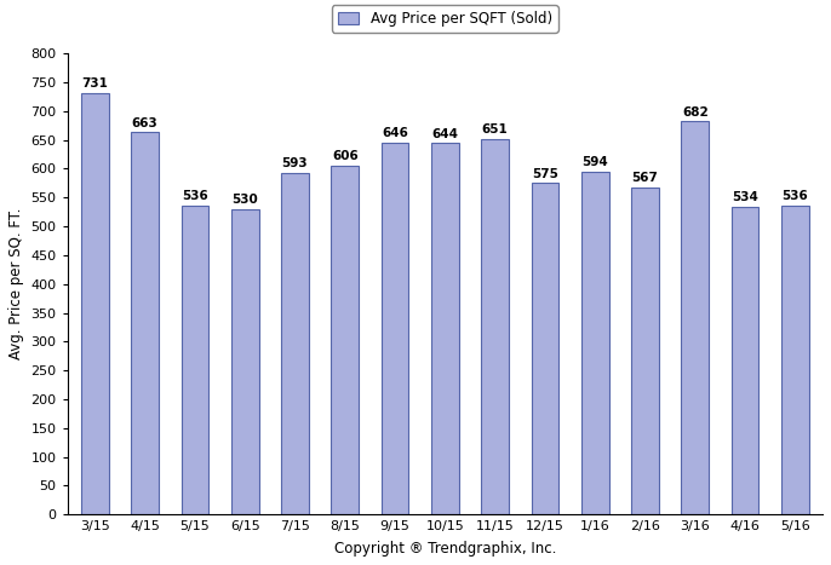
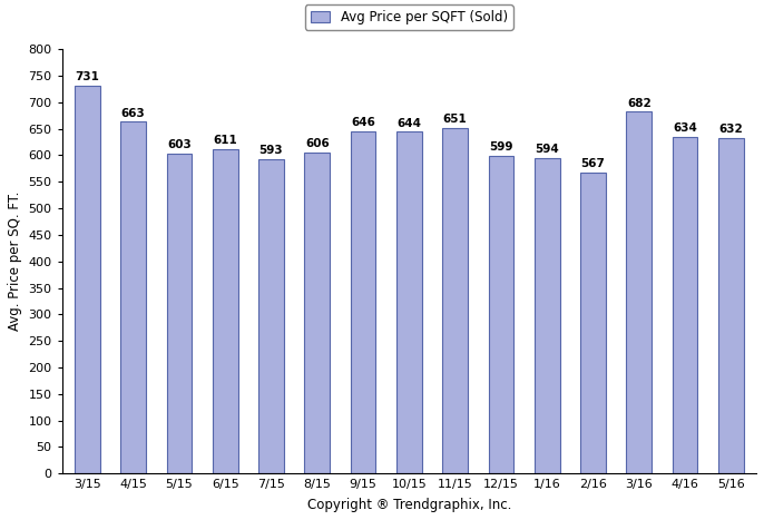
5/15: 536 -> 603
6/15: 530 -> 611
12/15: 575 -> 599
4/16: 534 -> 634
5/16: 536 -> 632
